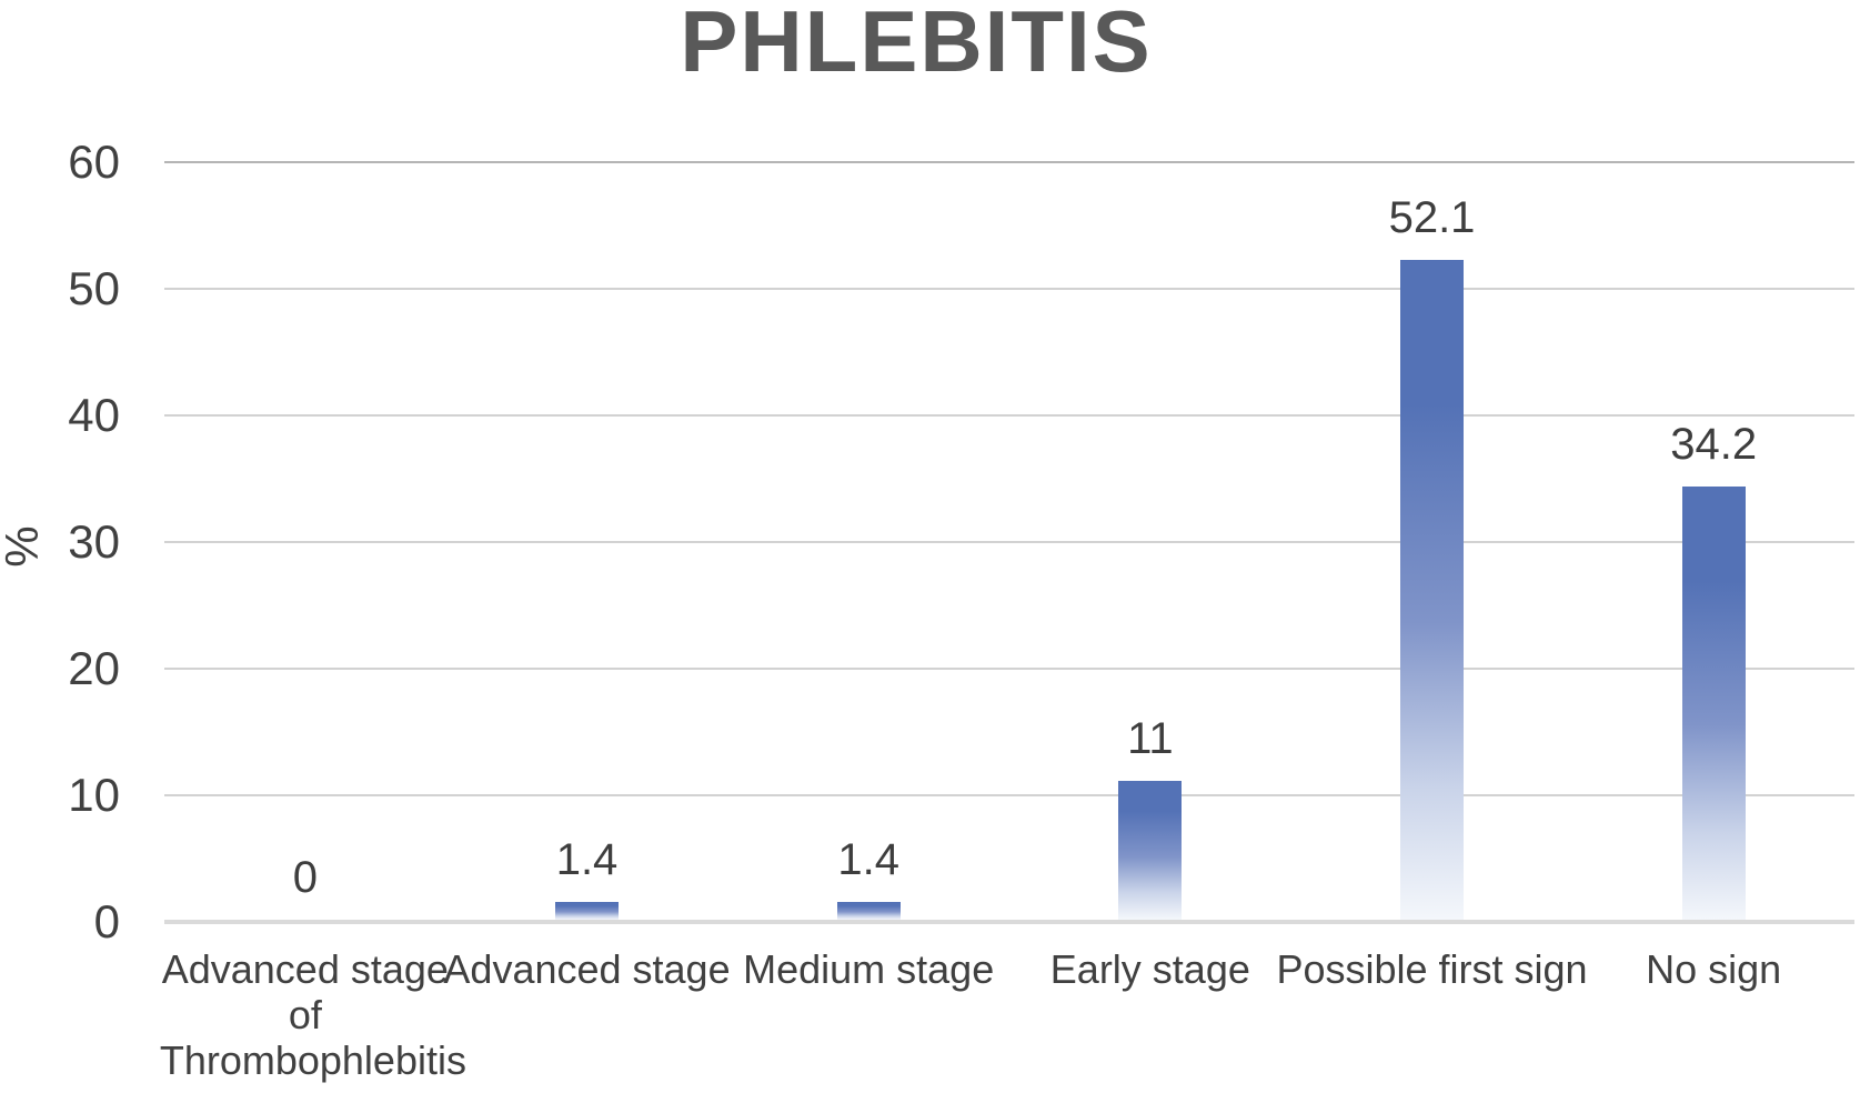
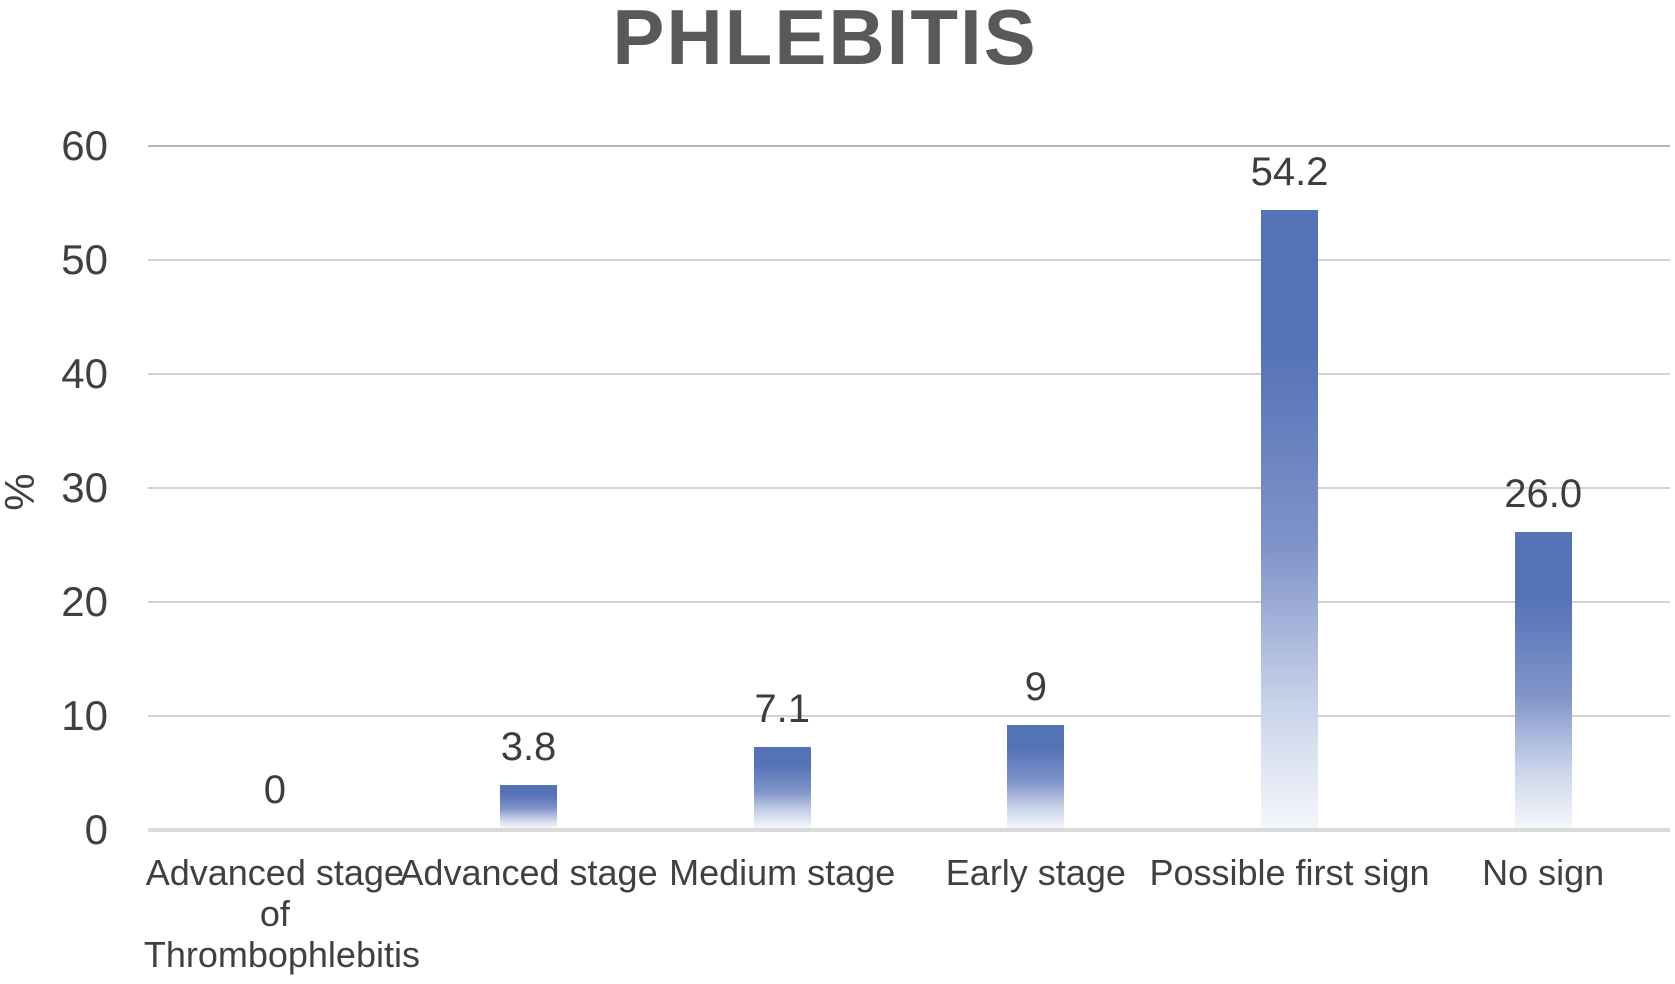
Advanced stage: 1.4 -> 3.8
Medium stage: 1.4 -> 7.1
Early stage: 11 -> 9
Possible first sign: 52.1 -> 54.2
No sign: 34.2 -> 26.0
